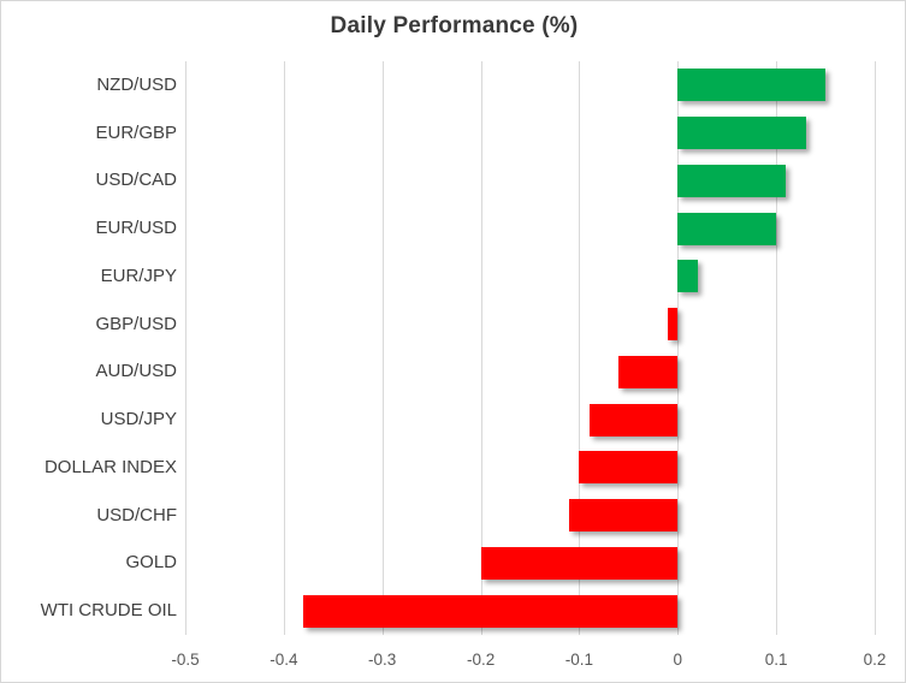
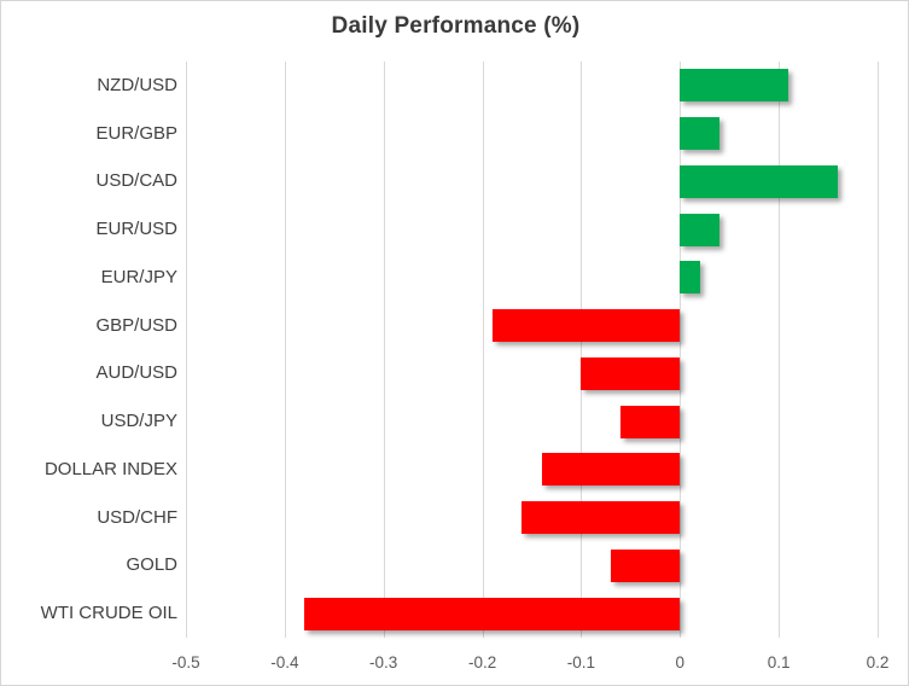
NZD/USD: 0.15 -> 0.11
EUR/GBP: 0.13 -> 0.04
USD/CAD: 0.11 -> 0.16
EUR/USD: 0.10 -> 0.04
GBP/USD: -0.01 -> -0.19
AUD/USD: -0.06 -> -0.10
USD/JPY: -0.09 -> -0.06
DOLLAR INDEX: -0.10 -> -0.14
USD/CHF: -0.11 -> -0.16
GOLD: -0.20 -> -0.07
